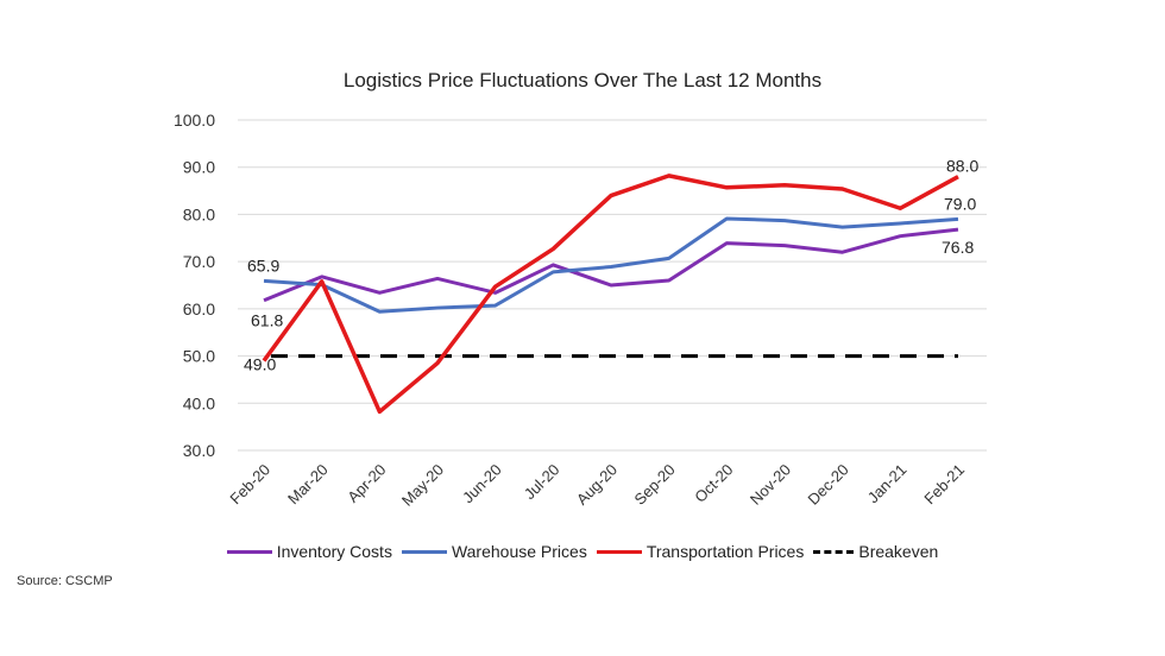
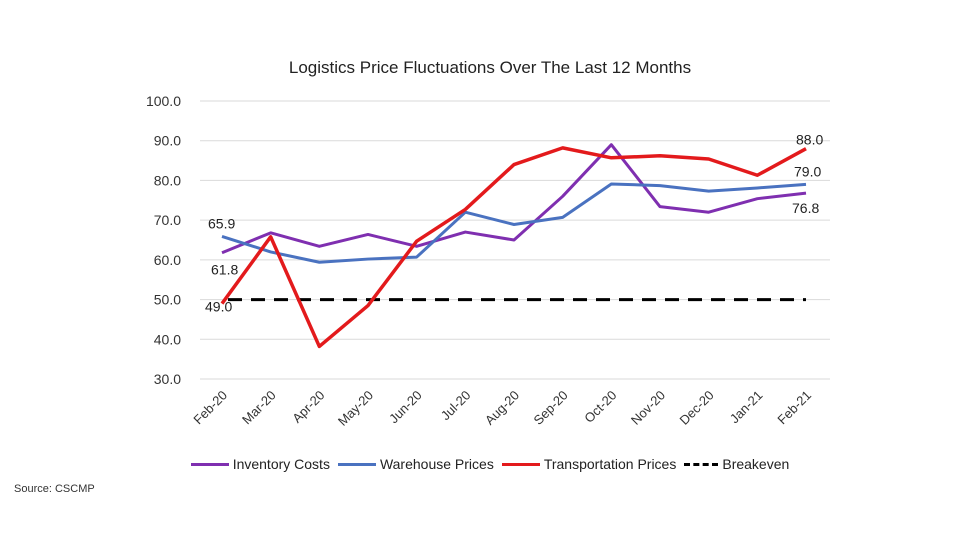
Warehouse Prices/Mar-20: 65 -> 62
Inventory Costs/Jul-20: 69 -> 67
Warehouse Prices/Jul-20: 68 -> 72
Inventory Costs/Sep-20: 66 -> 76
Inventory Costs/Oct-20: 74 -> 89
Breakeven/Oct-20: 50 -> 60
